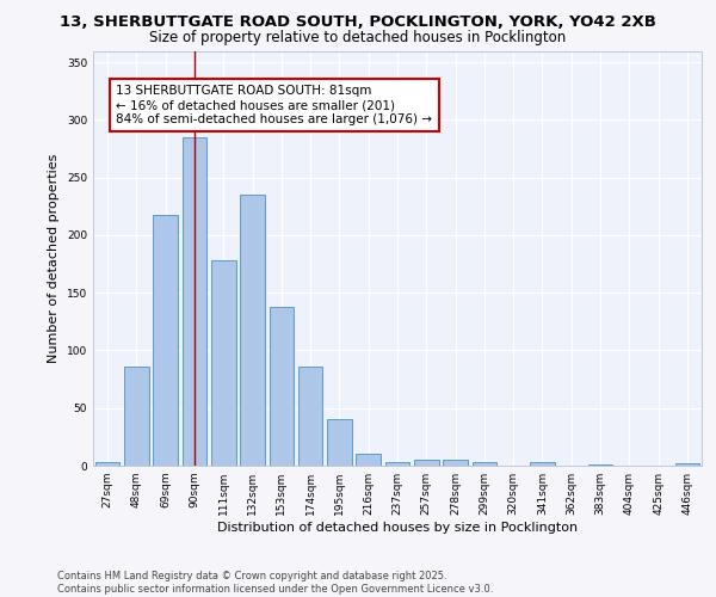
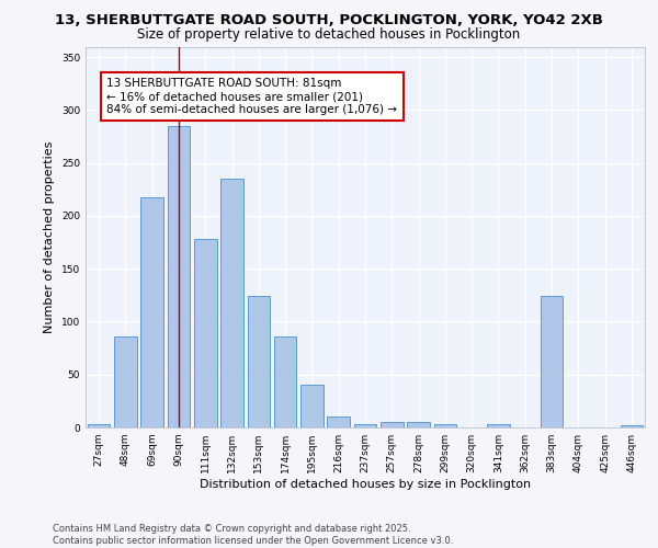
153sqm: 138 -> 124
383sqm: 1 -> 124
